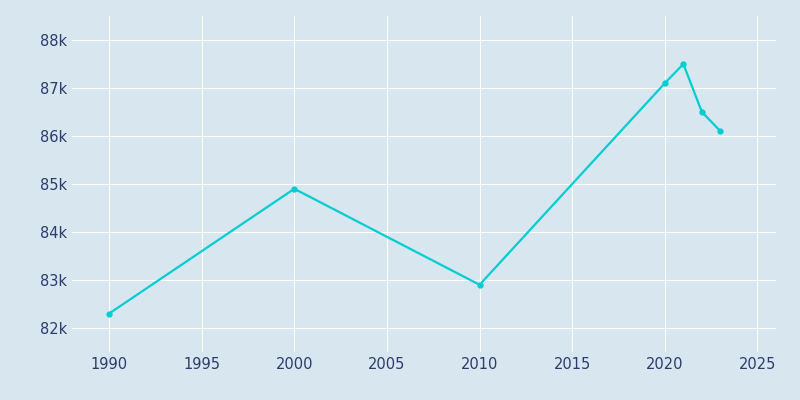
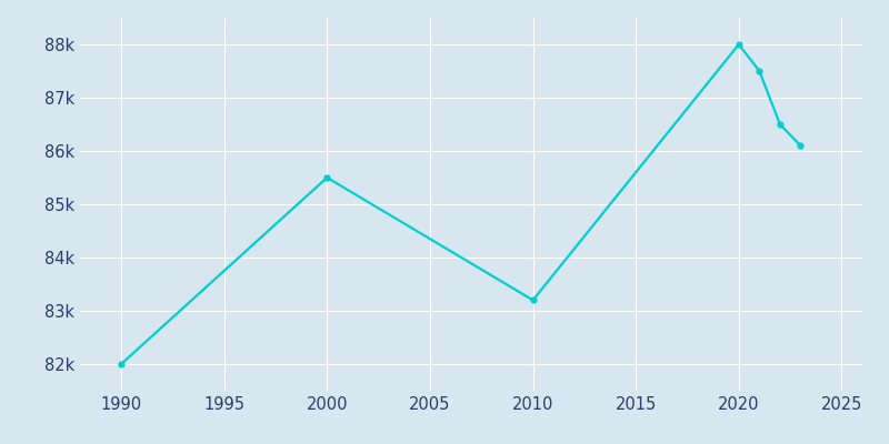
1990: 82.3k -> 82.0k
2000: 84.9k -> 85.5k
2010: 82.9k -> 83.2k
2020: 87.1k -> 88.0k
